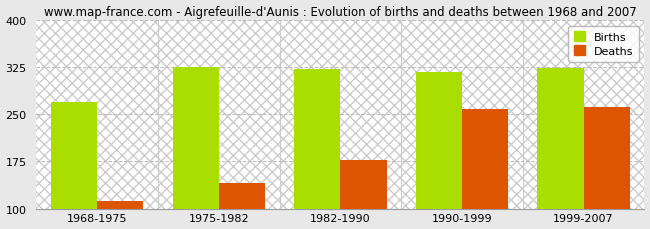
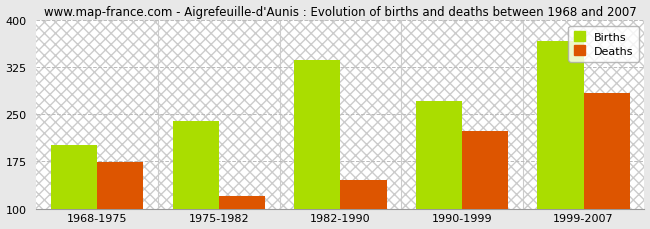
Births/1968-1975: 270 -> 202
Deaths/1968-1975: 112 -> 174
Births/1975-1982: 325 -> 240
Deaths/1975-1982: 140 -> 120
Births/1982-1990: 322 -> 336
Deaths/1982-1990: 178 -> 146
Births/1990-1999: 318 -> 272
Deaths/1990-1999: 258 -> 224
Births/1999-2007: 324 -> 366
Deaths/1999-2007: 262 -> 284
